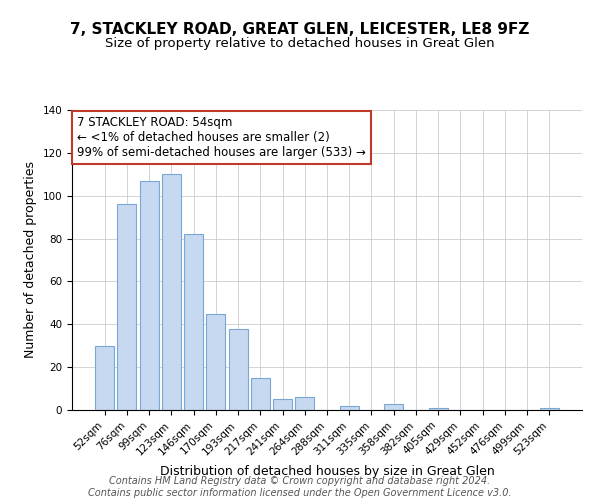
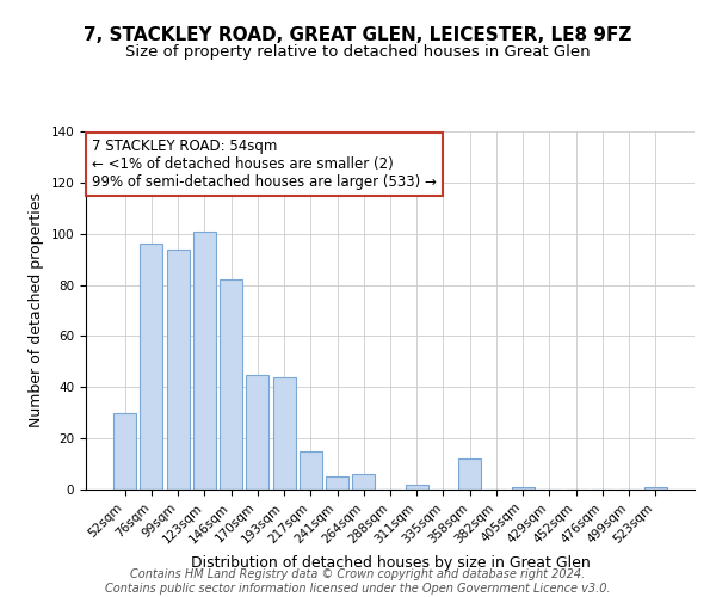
99sqm: 107 -> 94
123sqm: 110 -> 101
193sqm: 38 -> 44
358sqm: 3 -> 12
